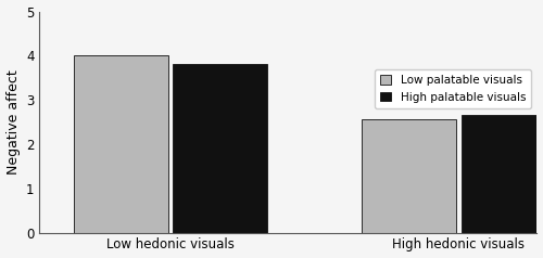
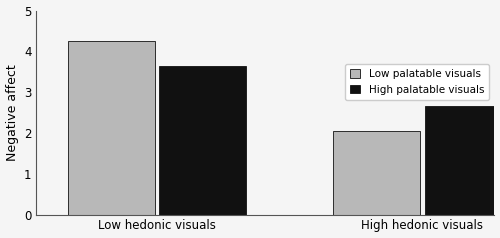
Low palatable visuals/Low hedonic visuals: 4.02 -> 4.25
High palatable visuals/Low hedonic visuals: 3.82 -> 3.65
Low palatable visuals/High hedonic visuals: 2.57 -> 2.05
